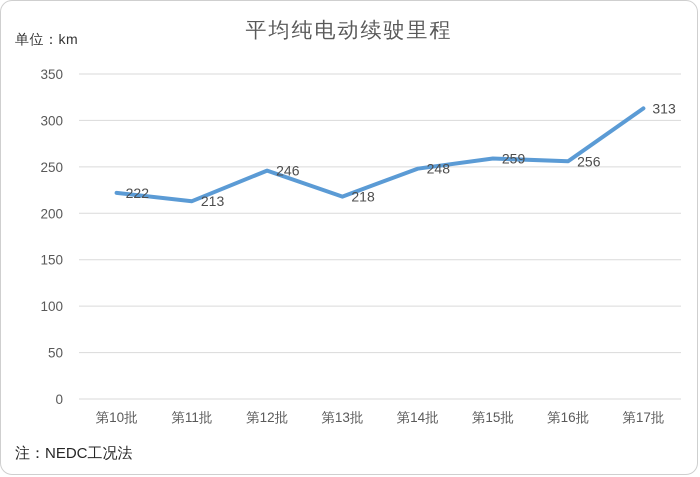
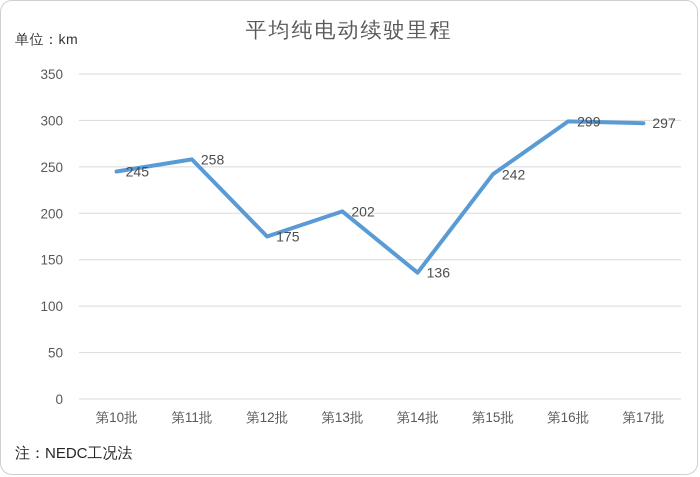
第10批: 222 -> 245
第11批: 213 -> 258
第12批: 246 -> 175
第13批: 218 -> 202
第14批: 248 -> 136
第15批: 259 -> 242
第16批: 256 -> 299
第17批: 313 -> 297
